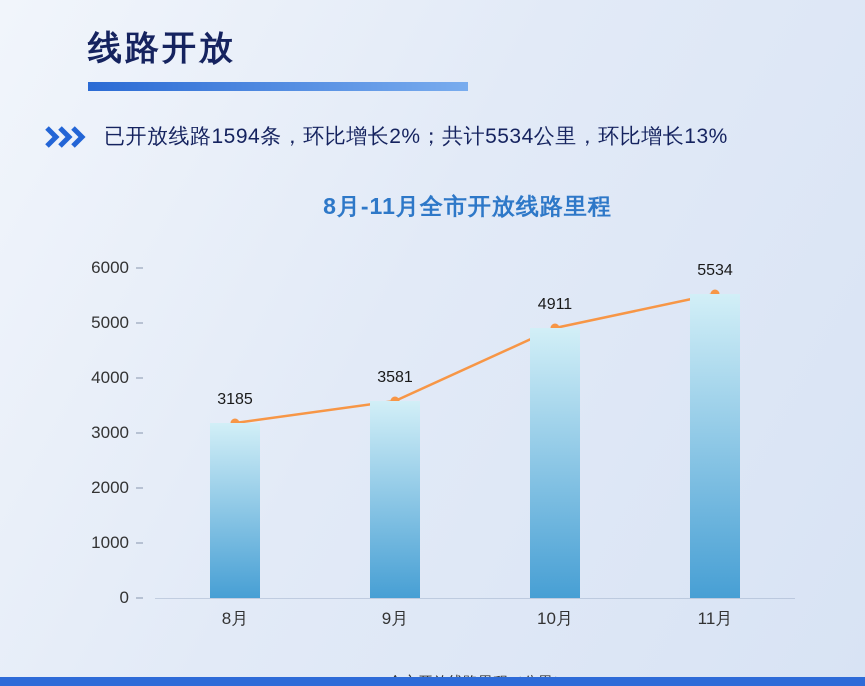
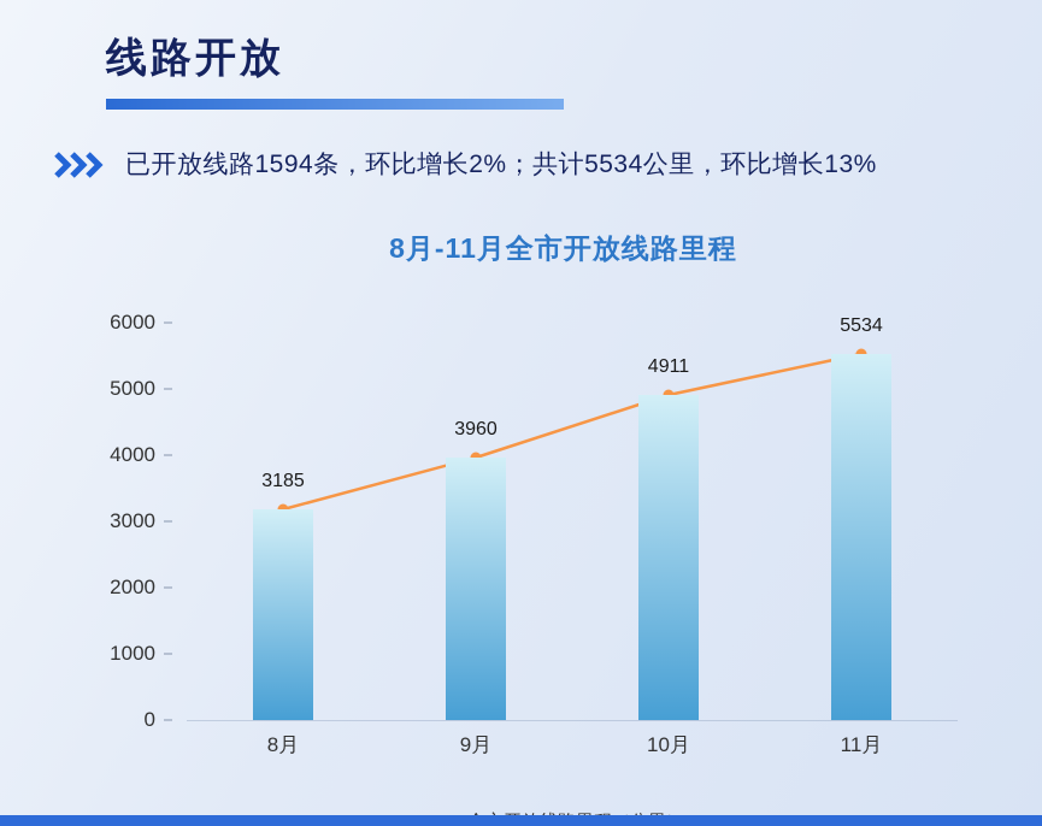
9月: 3581 -> 3960
